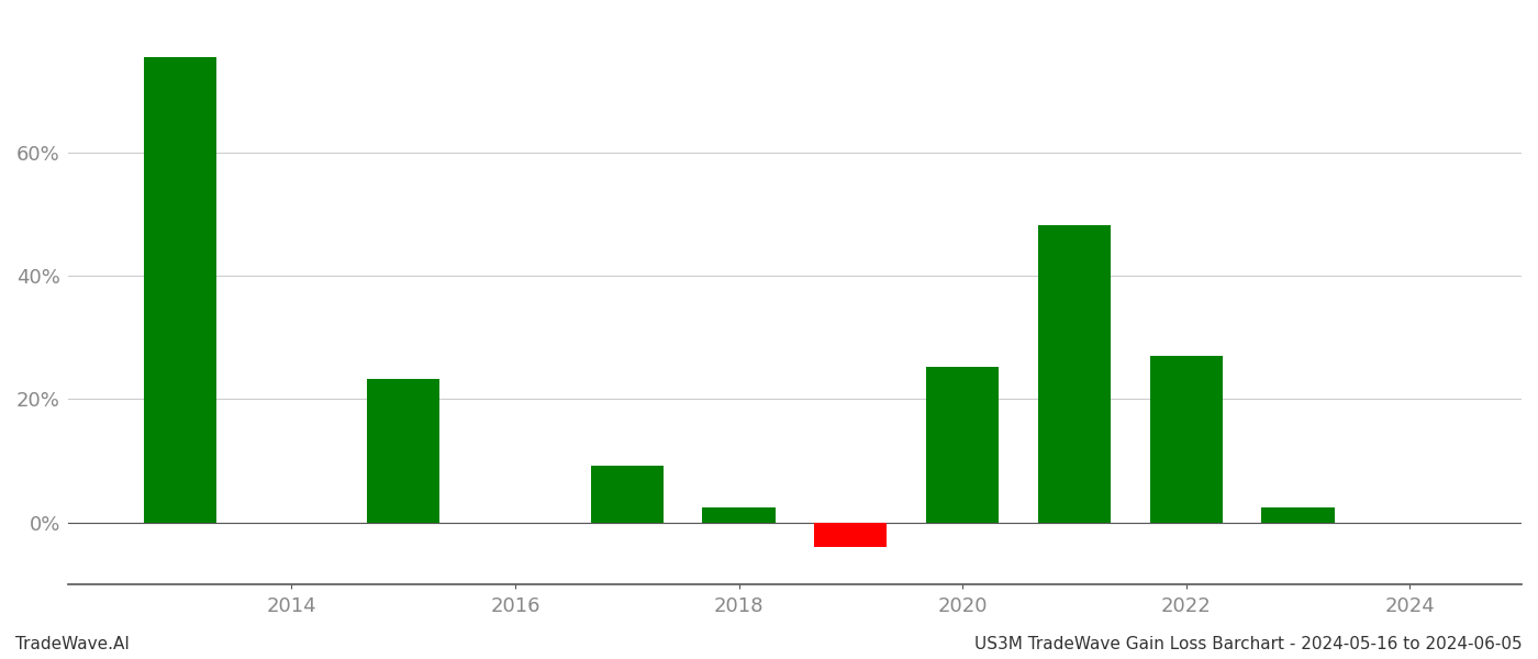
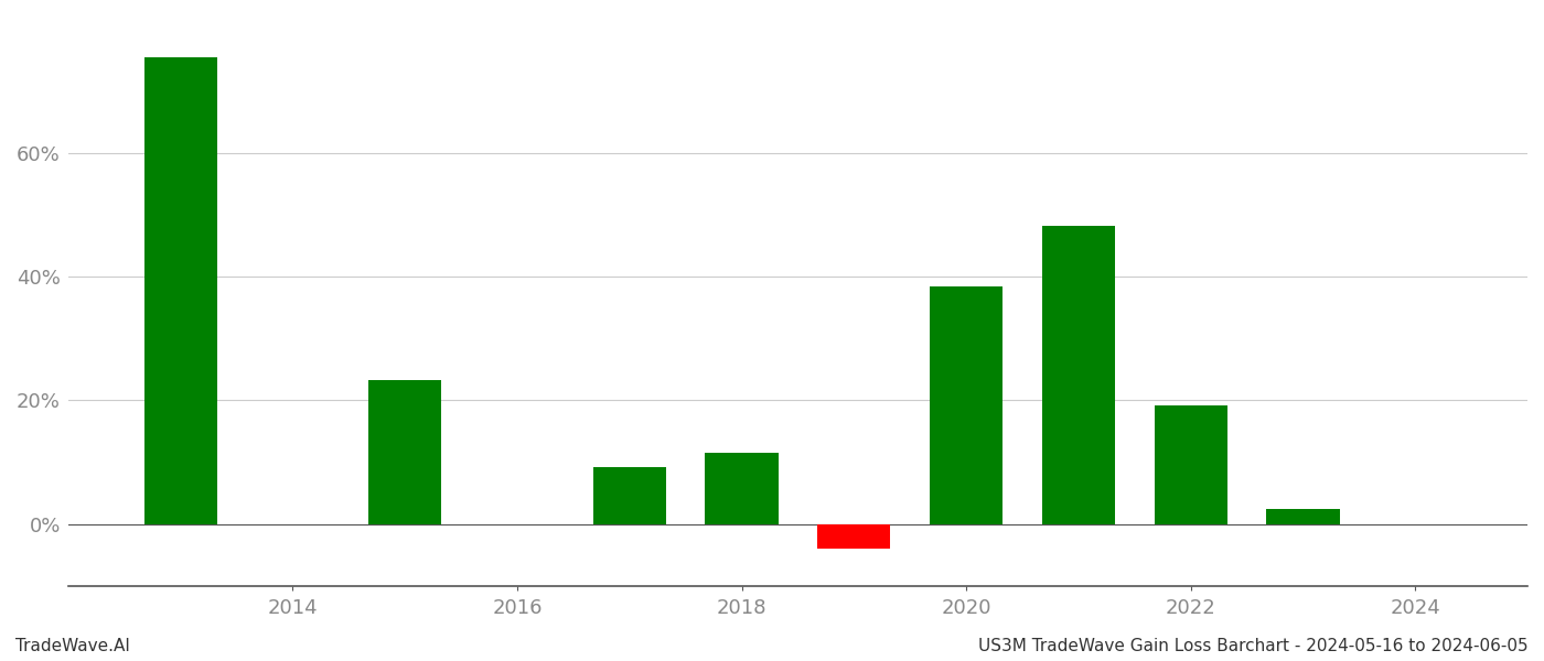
2018: 2.5% -> 11.6%
2020: 25.2% -> 38.4%
2022: 27.0% -> 19.2%
